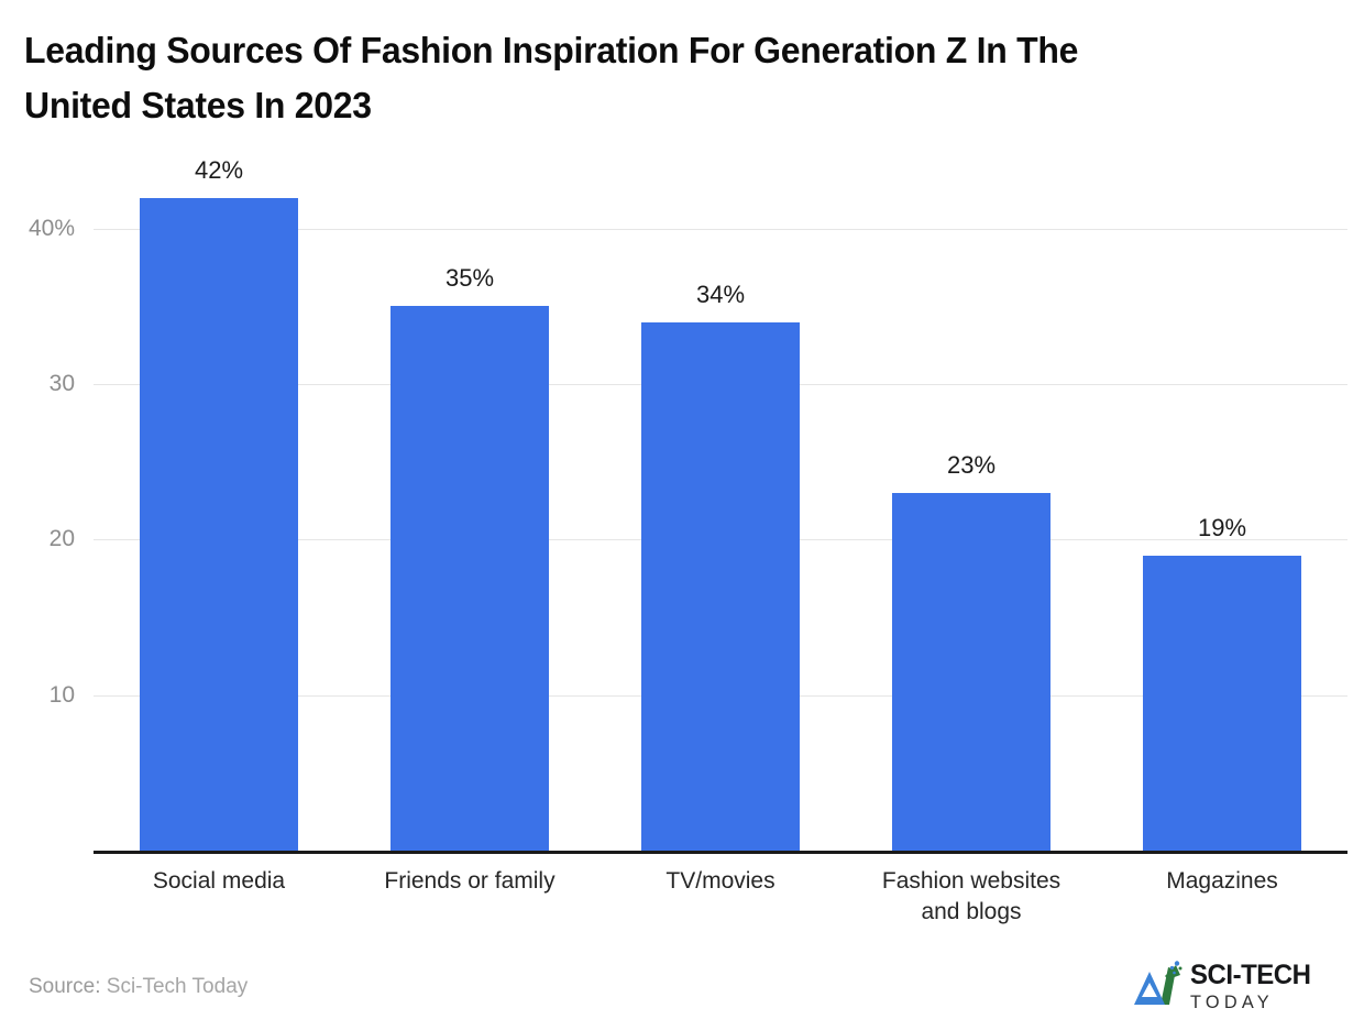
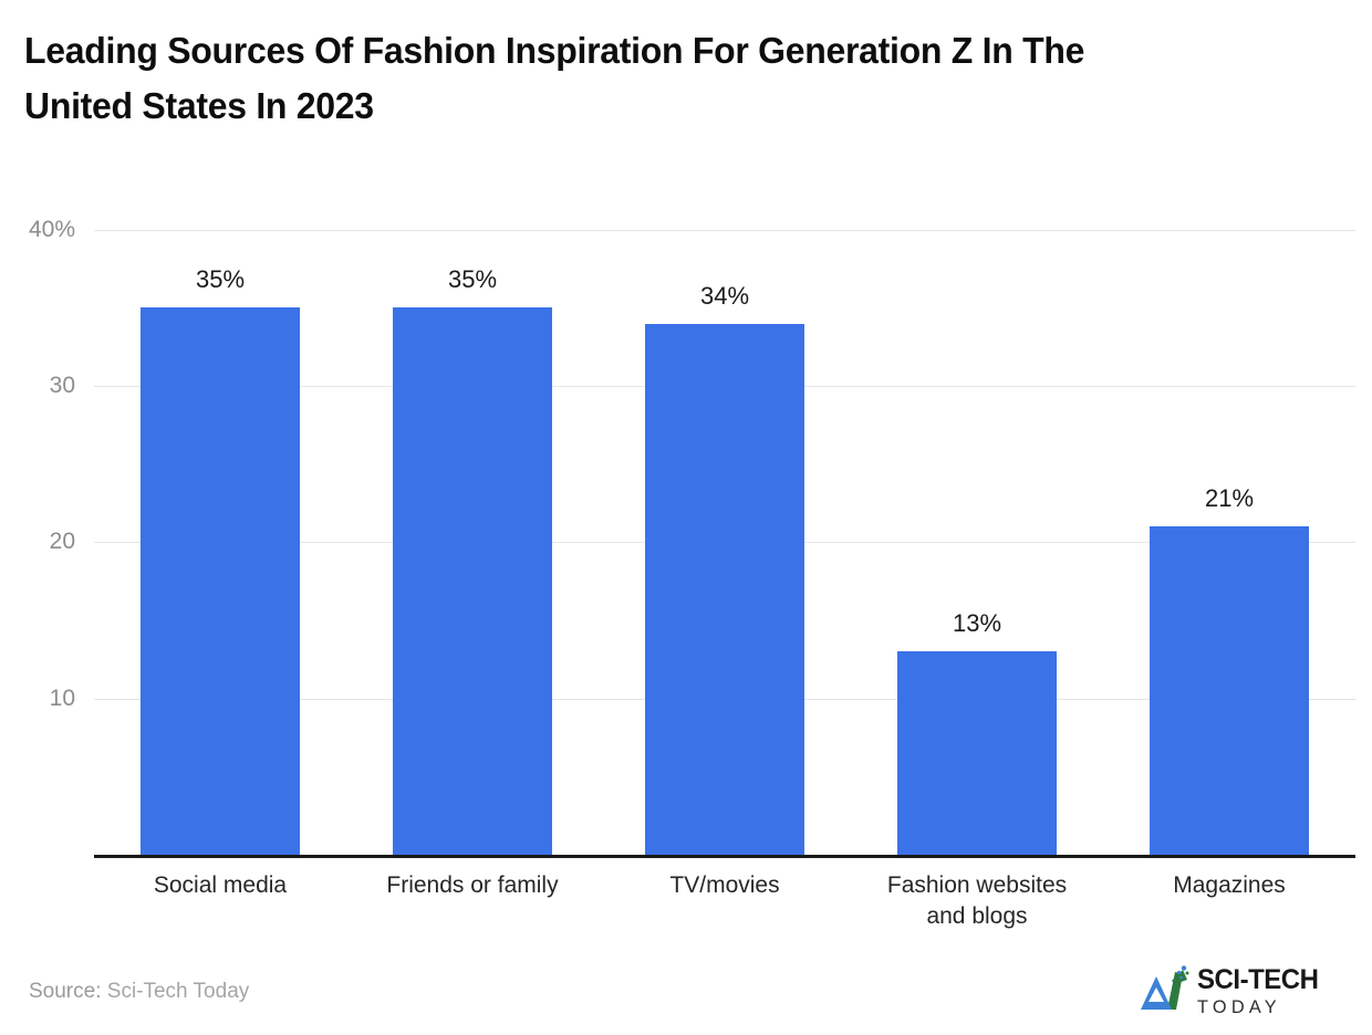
Social media: 42% -> 35%
Fashion websites and blogs: 23% -> 13%
Magazines: 19% -> 21%
